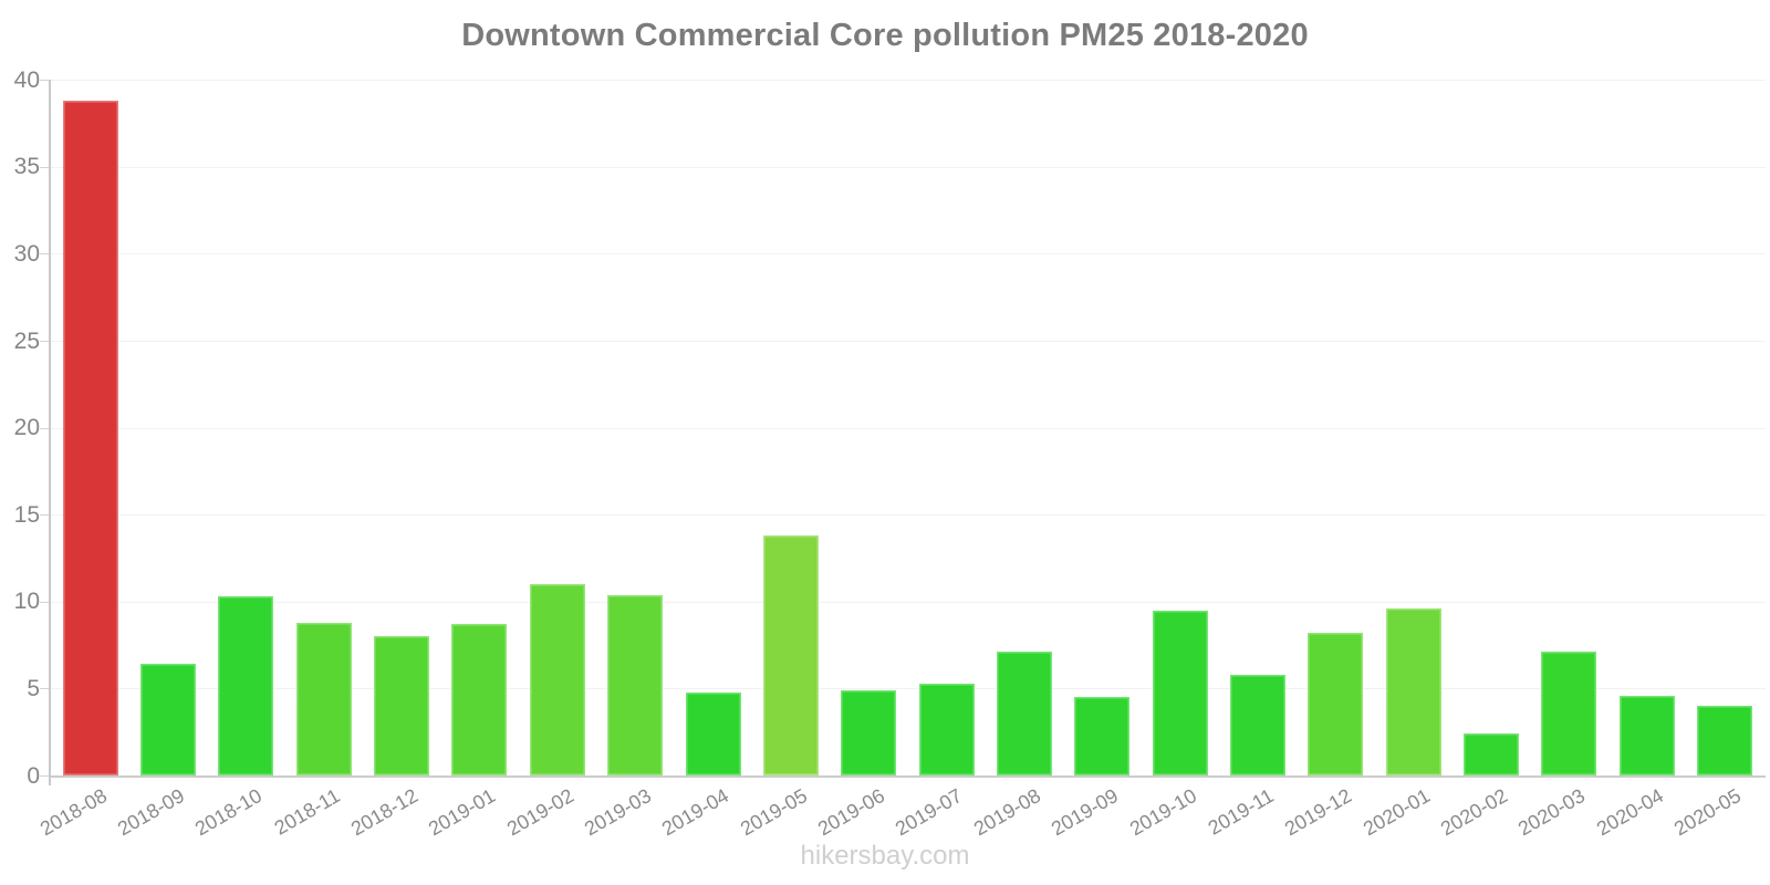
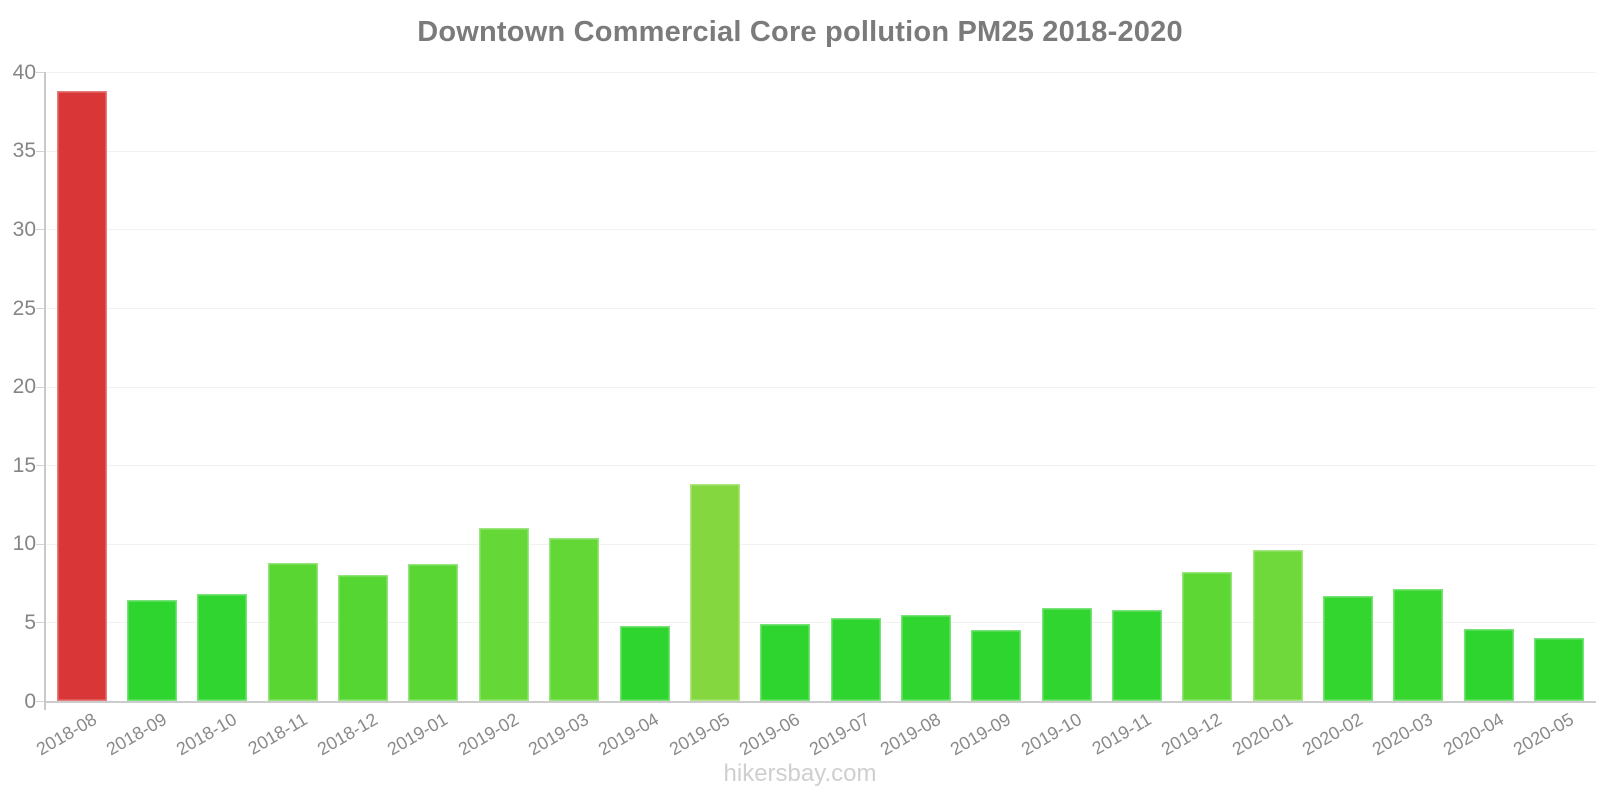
2018-10: 10.3 -> 6.8
2019-08: 7.1 -> 5.5
2019-10: 9.5 -> 5.9
2020-02: 2.4 -> 6.7
